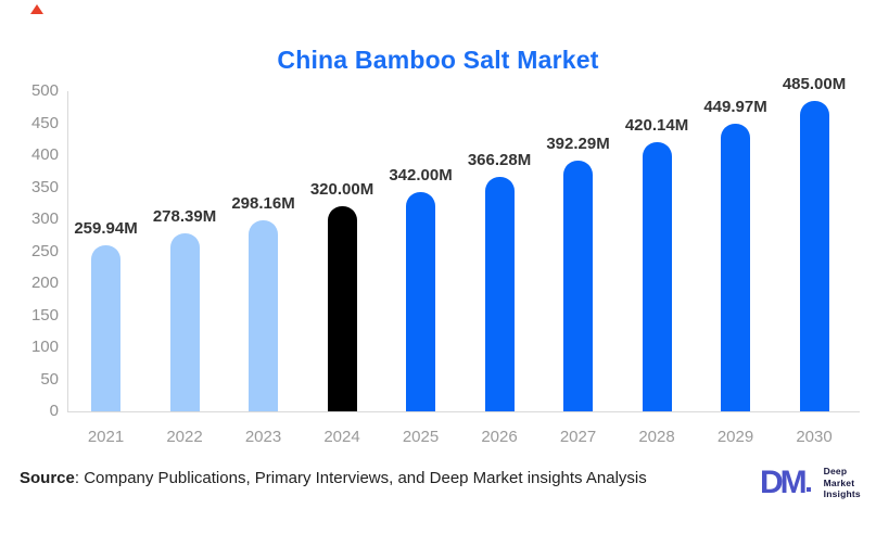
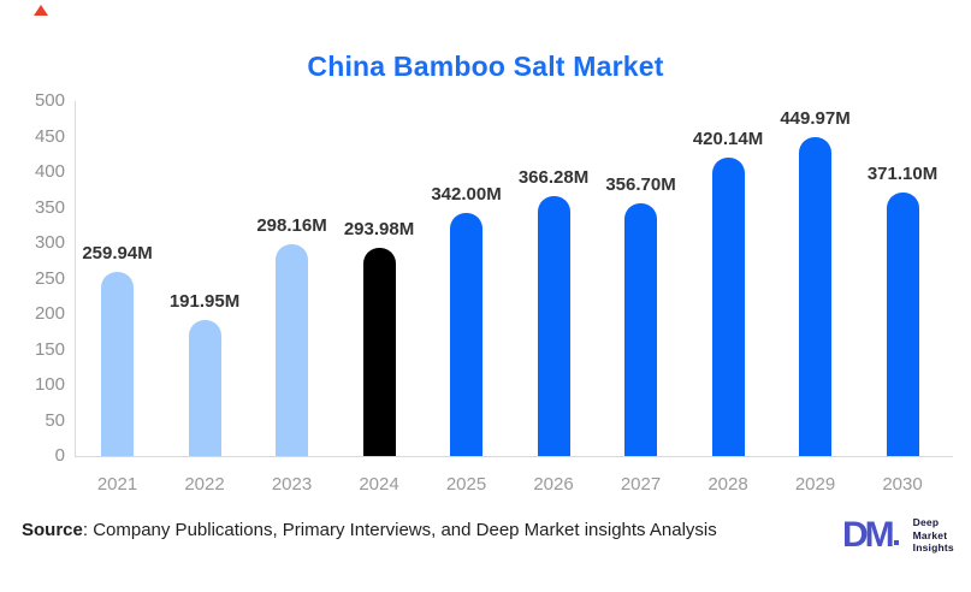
2022: 278.39M -> 191.95M
2024: 320.00M -> 293.98M
2027: 392.29M -> 356.70M
2030: 485.00M -> 371.10M
